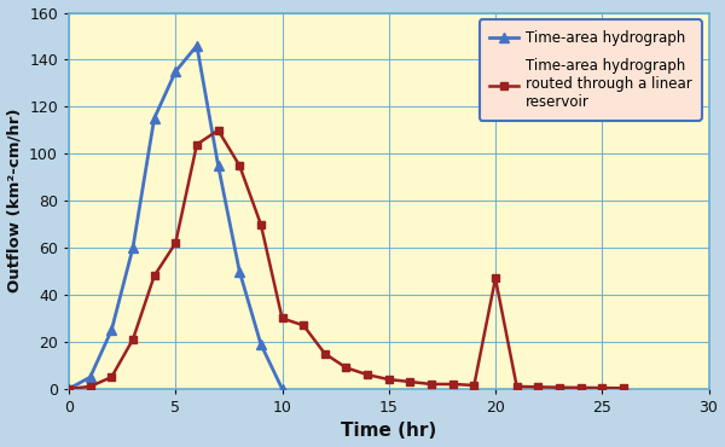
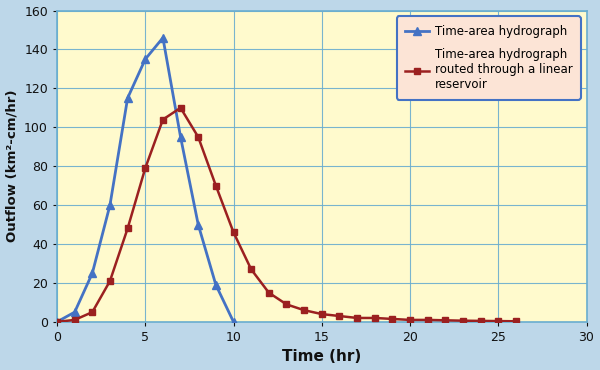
Time-area hydrograph routed through a linear reservoir/5: 62 -> 79
Time-area hydrograph routed through a linear reservoir/10: 30 -> 46
Time-area hydrograph routed through a linear reservoir/20: 47 -> 1
